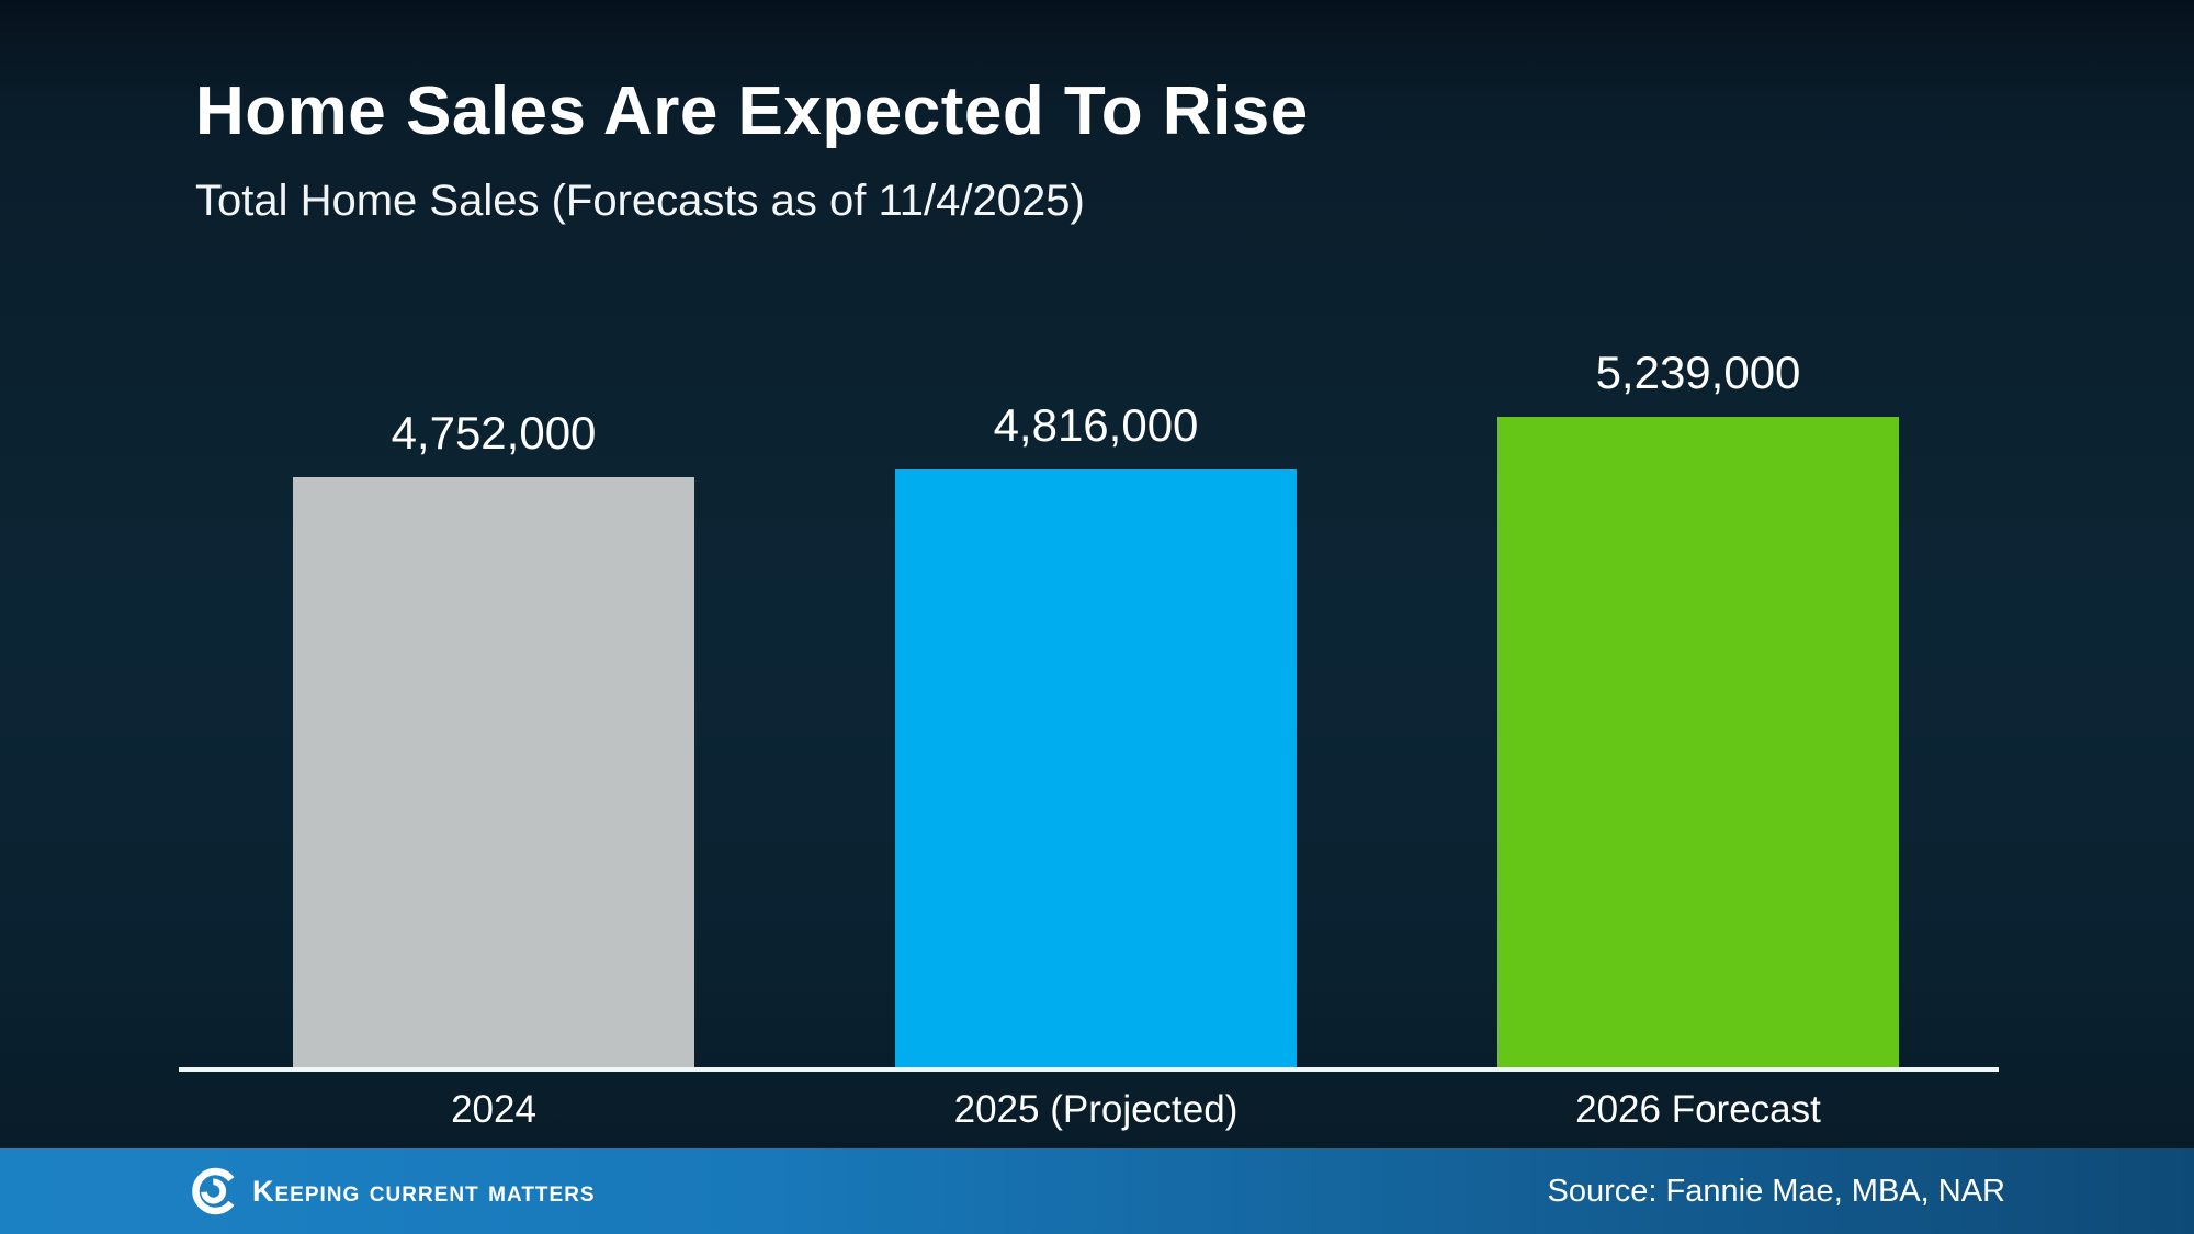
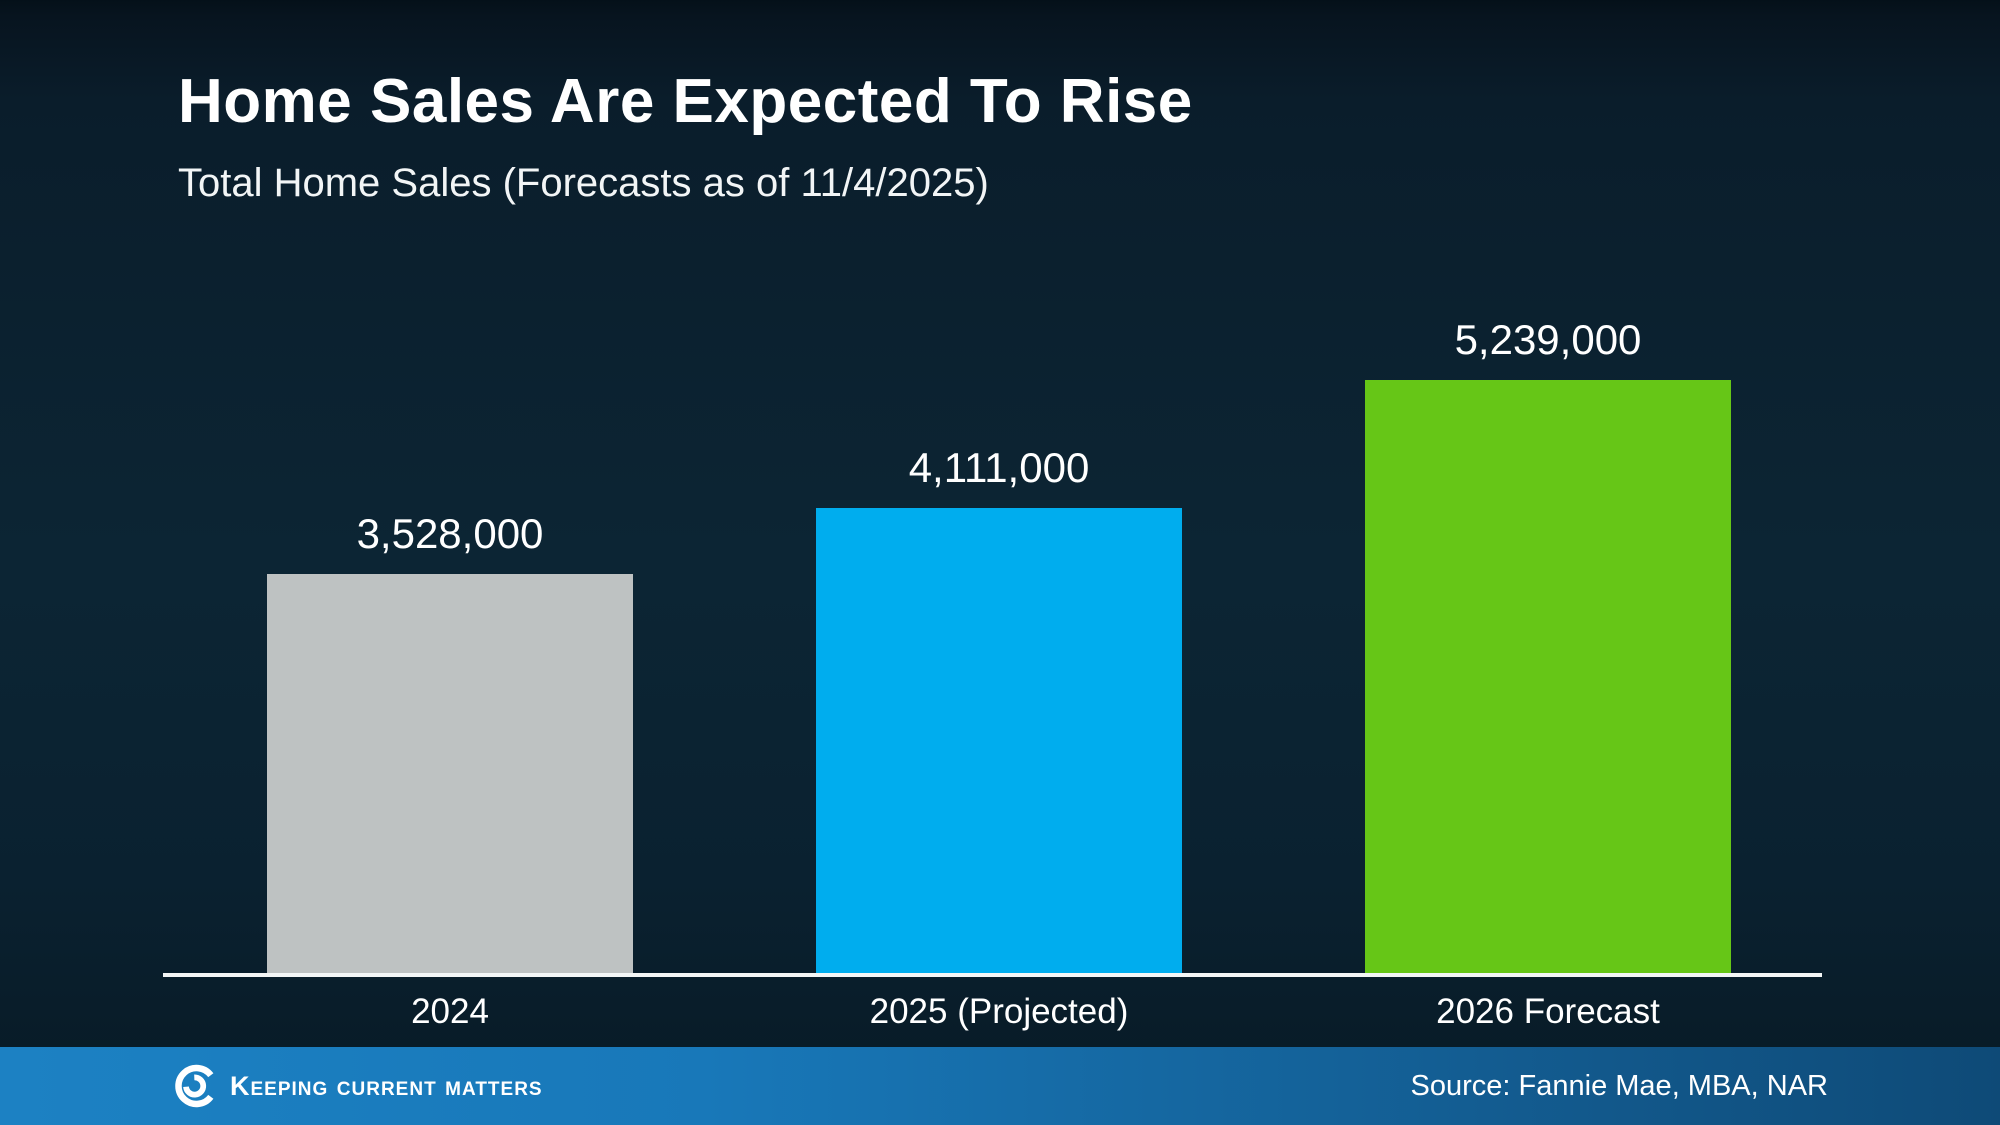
2024: 4,752,000 -> 3,528,000
2025 (Projected): 4,816,000 -> 4,111,000
